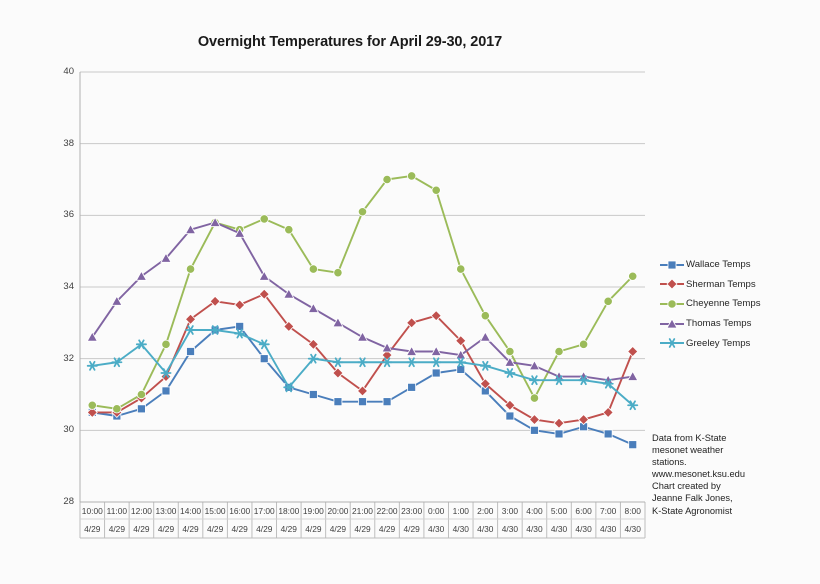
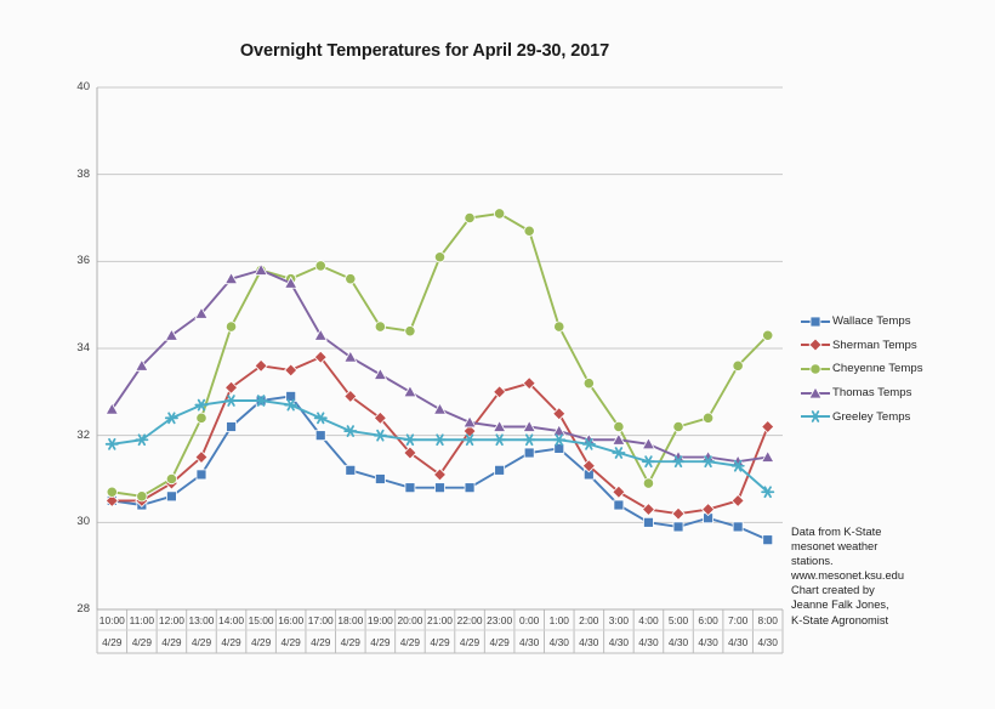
Greeley Temps/13:00 4/29: 31.6 -> 32.7
Greeley Temps/18:00 4/29: 31.2 -> 32.1
Thomas Temps/2:00 4/30: 32.6 -> 31.9
